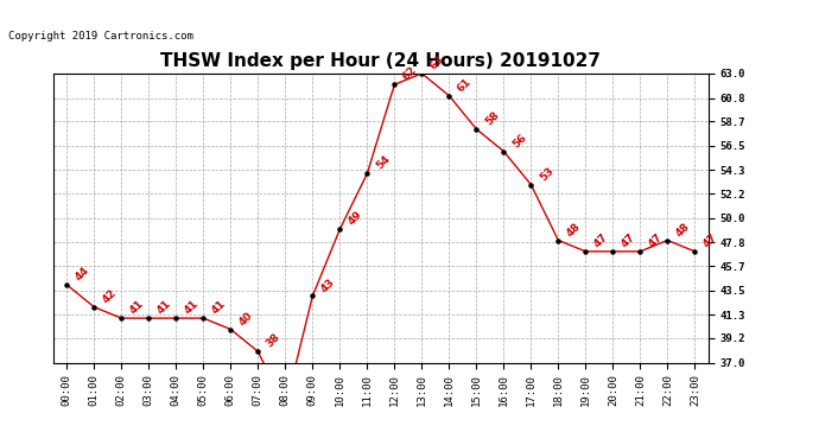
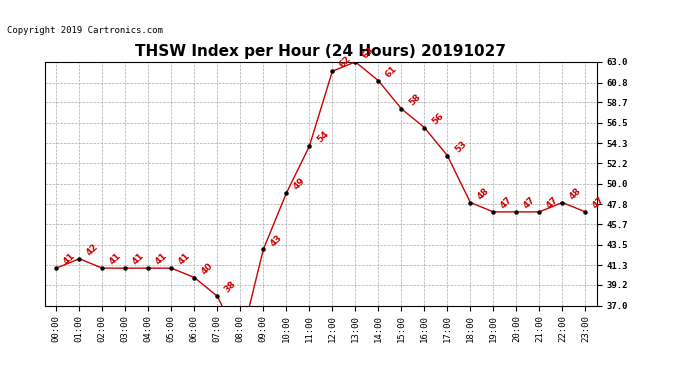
00:00: 44 -> 41
